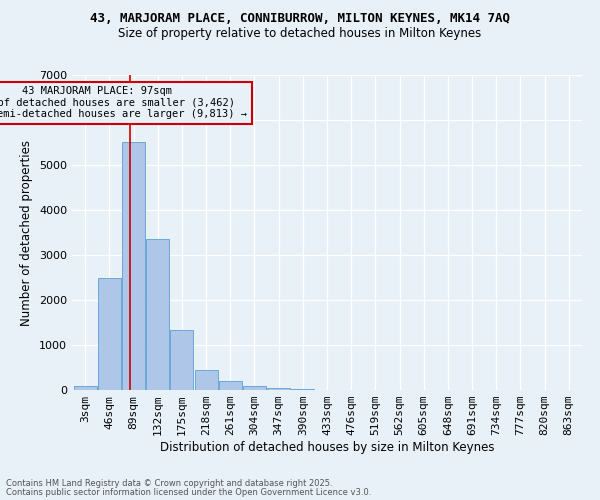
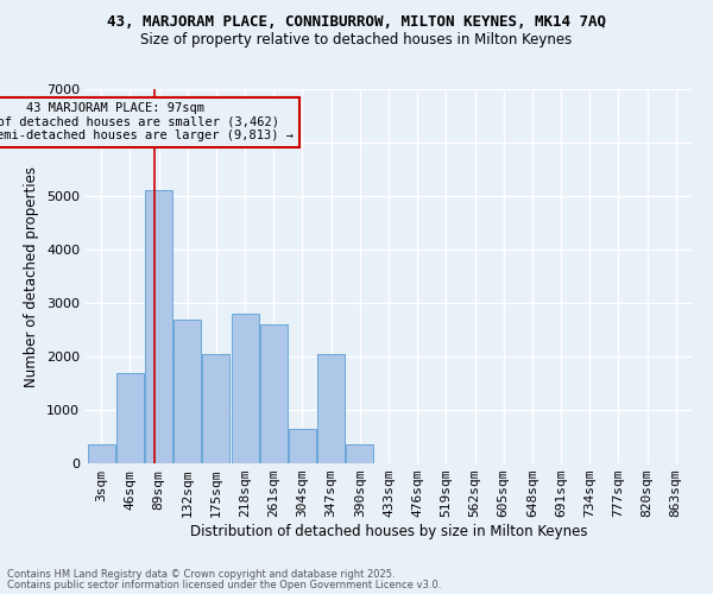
3sqm: 100 -> 350
46sqm: 2500 -> 1700
89sqm: 5500 -> 5100
132sqm: 3350 -> 2700
175sqm: 1330 -> 2050
218sqm: 450 -> 2800
261sqm: 210 -> 2600
304sqm: 100 -> 650
347sqm: 50 -> 2050
390sqm: 30 -> 350
